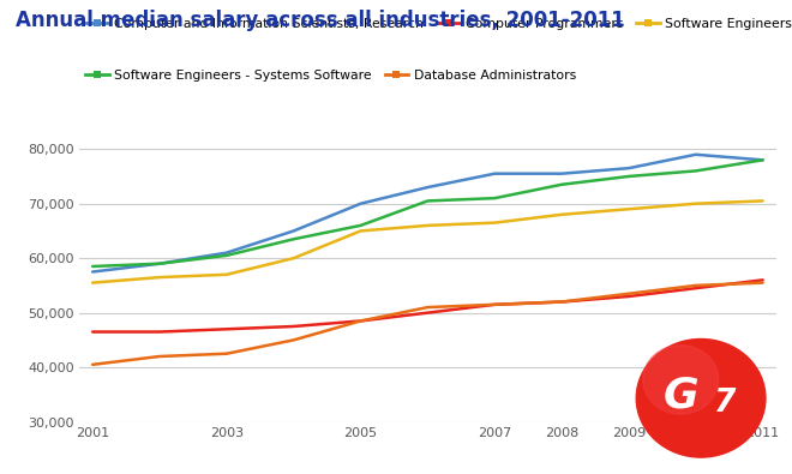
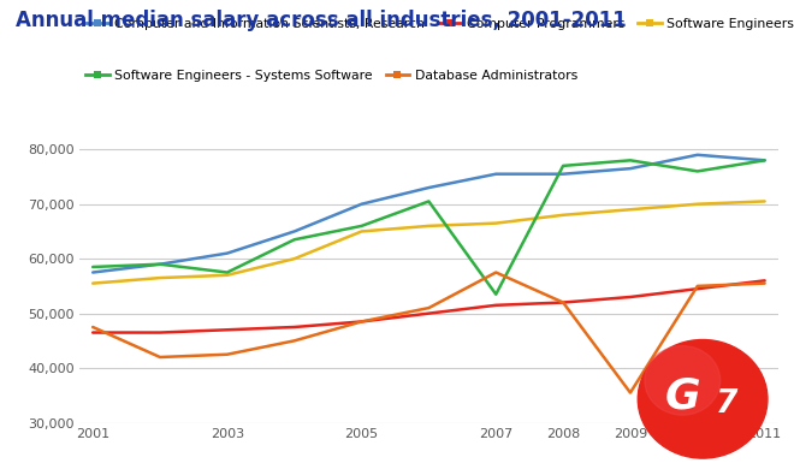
Database Administrators/2001: 40,500 -> 47,500
Software Engineers - Systems Software/2003: 60,500 -> 57,500
Software Engineers - Systems Software/2007: 71,000 -> 53,500
Database Administrators/2007: 51,500 -> 57,500
Software Engineers - Systems Software/2008: 73,500 -> 77,000
Software Engineers - Systems Software/2009: 75,000 -> 78,000
Database Administrators/2009: 53,500 -> 35,500
